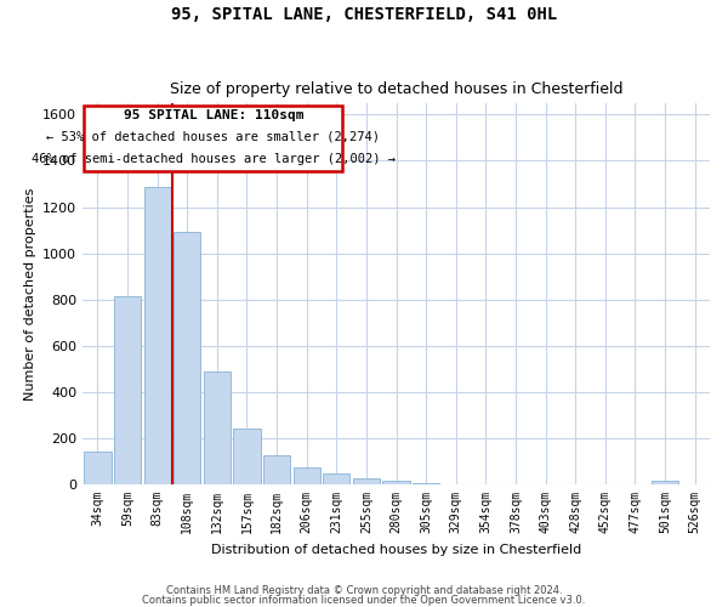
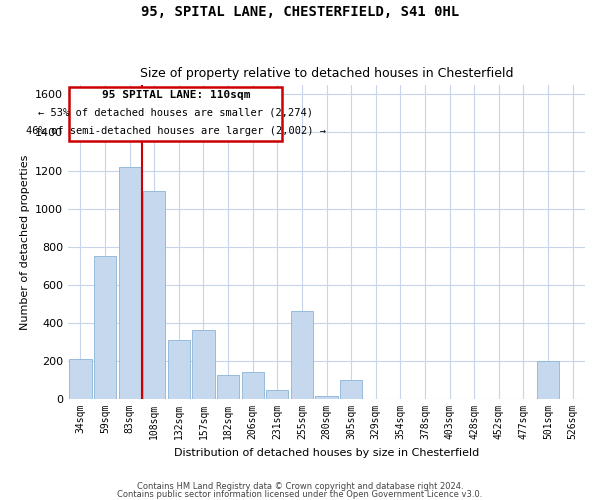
34sqm: 140 -> 210
59sqm: 820 -> 750
83sqm: 1280 -> 1220
132sqm: 490 -> 310
157sqm: 240 -> 360
206sqm: 80 -> 140
255sqm: 30 -> 460
305sqm: 0 -> 100
501sqm: 10 -> 200
